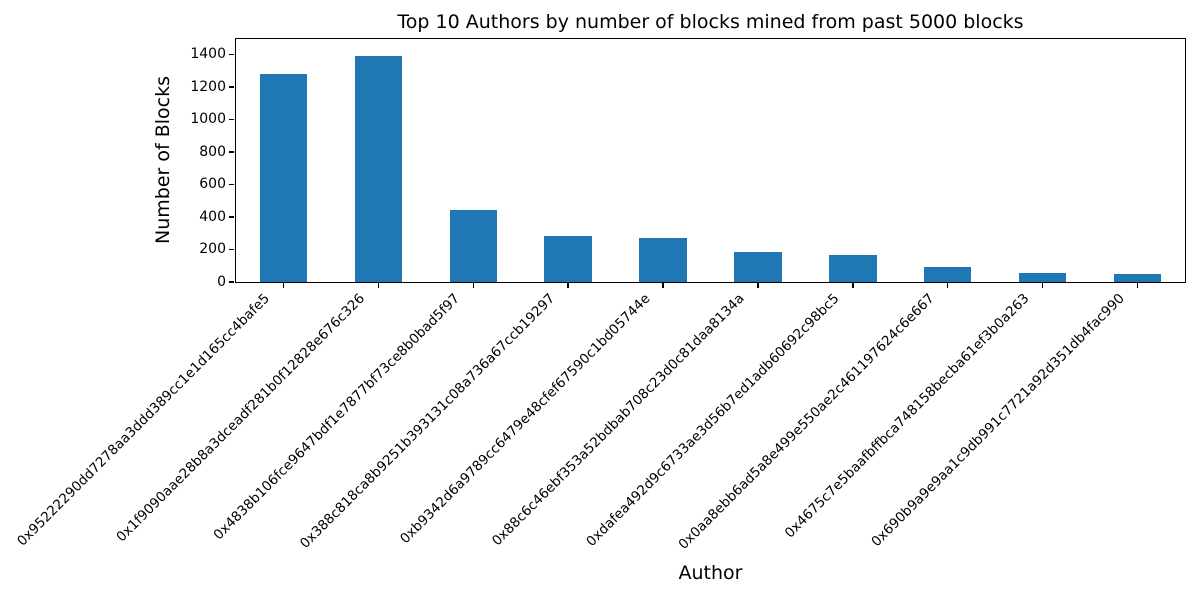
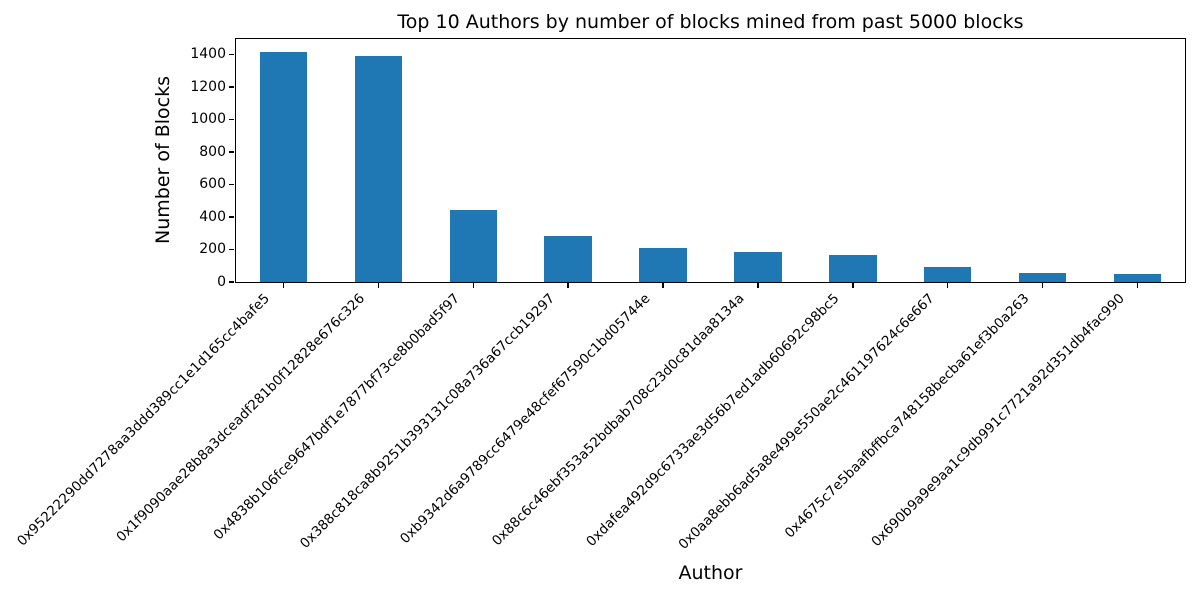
0x95222290dd7278aa3ddd389cc1e1d165cc4bafe5: 1280 -> 1420
0xb9342d6a9789cc6479e48cfef67590c1bd05744e: 270 -> 210
